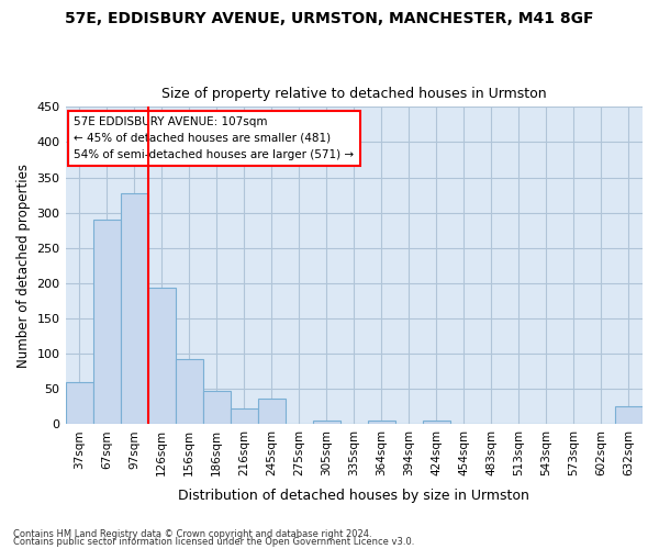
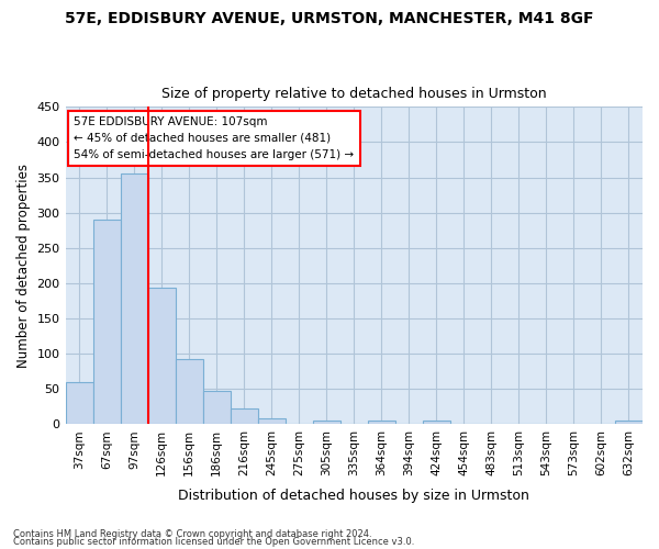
97sqm: 328 -> 355
245sqm: 36 -> 9
632sqm: 26 -> 5
